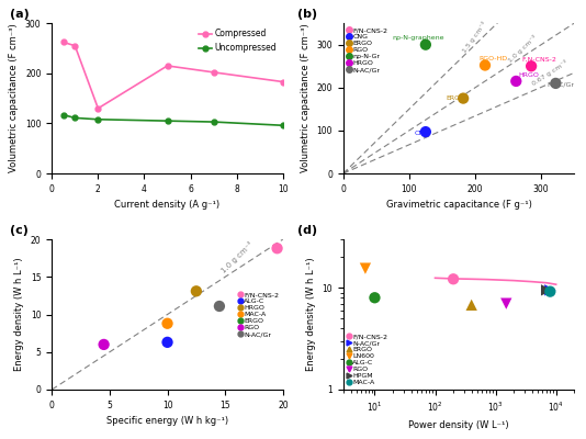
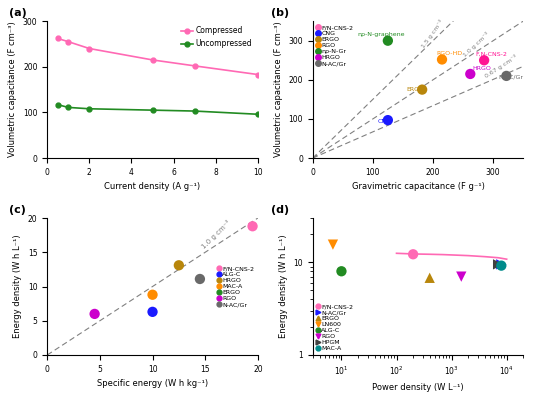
Compressed/2: 130 -> 240
